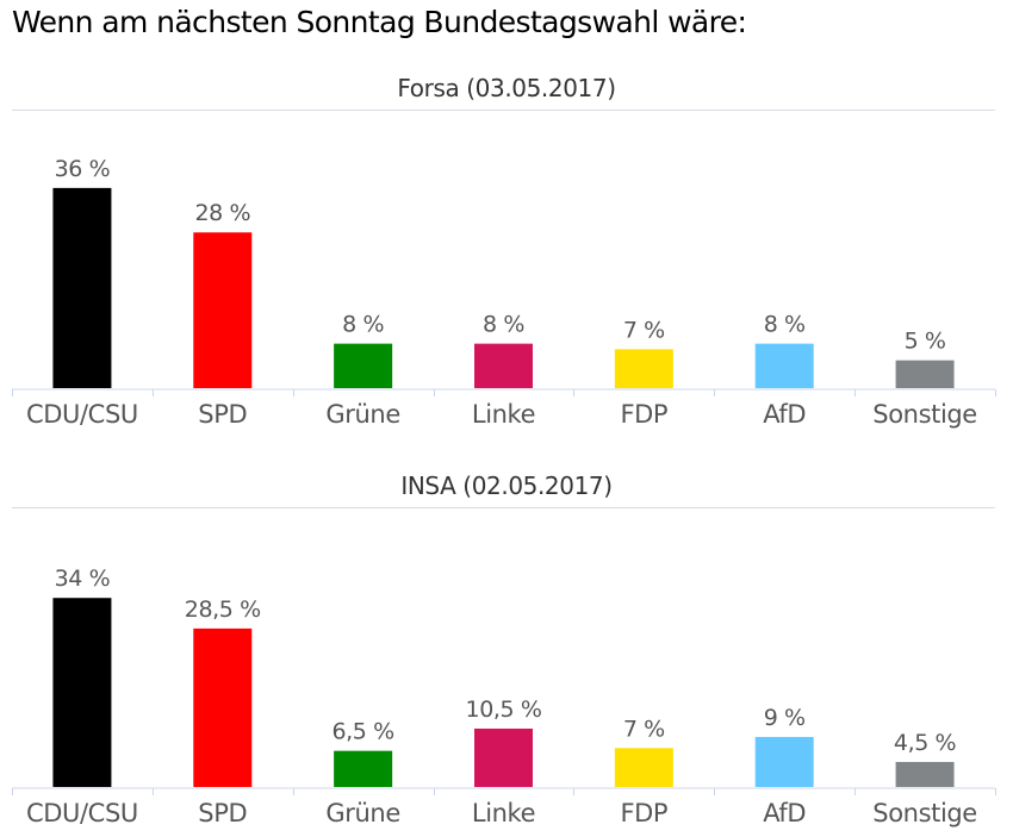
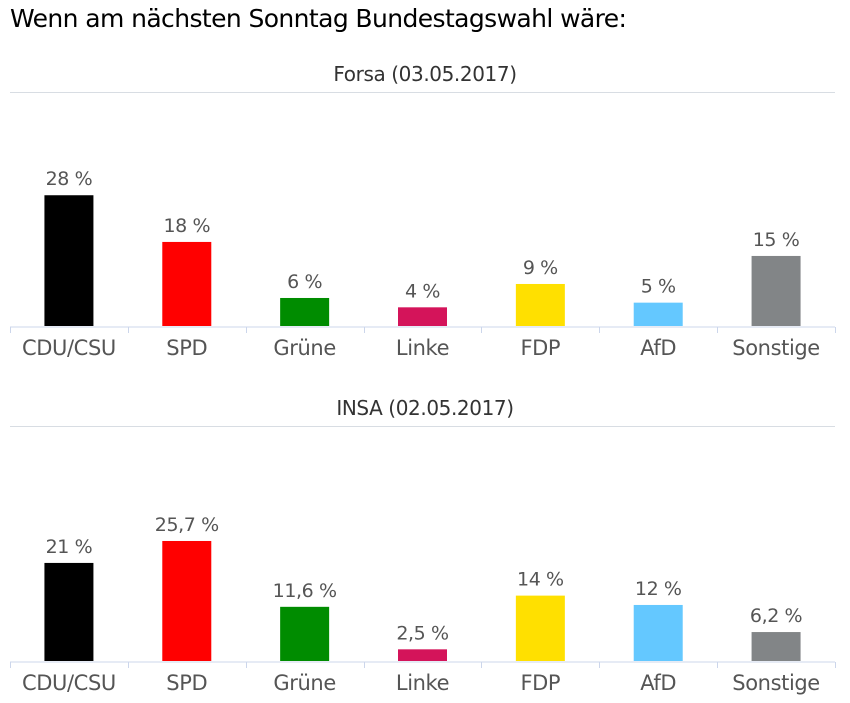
Forsa (03.05.2017)/CDU/CSU: 36 -> 28
Forsa (03.05.2017)/SPD: 28 -> 18
Forsa (03.05.2017)/Grüne: 8 -> 6
Forsa (03.05.2017)/Linke: 8 -> 4
Forsa (03.05.2017)/FDP: 7 -> 9
Forsa (03.05.2017)/AfD: 8 -> 5
Forsa (03.05.2017)/Sonstige: 5 -> 15
INSA (02.05.2017)/CDU/CSU: 34 -> 21
INSA (02.05.2017)/SPD: 28,5 -> 25,7
INSA (02.05.2017)/Grüne: 6,5 -> 11,6
INSA (02.05.2017)/Linke: 10,5 -> 2,5
INSA (02.05.2017)/FDP: 7 -> 14
INSA (02.05.2017)/AfD: 9 -> 12
INSA (02.05.2017)/Sonstige: 4,5 -> 6,2
